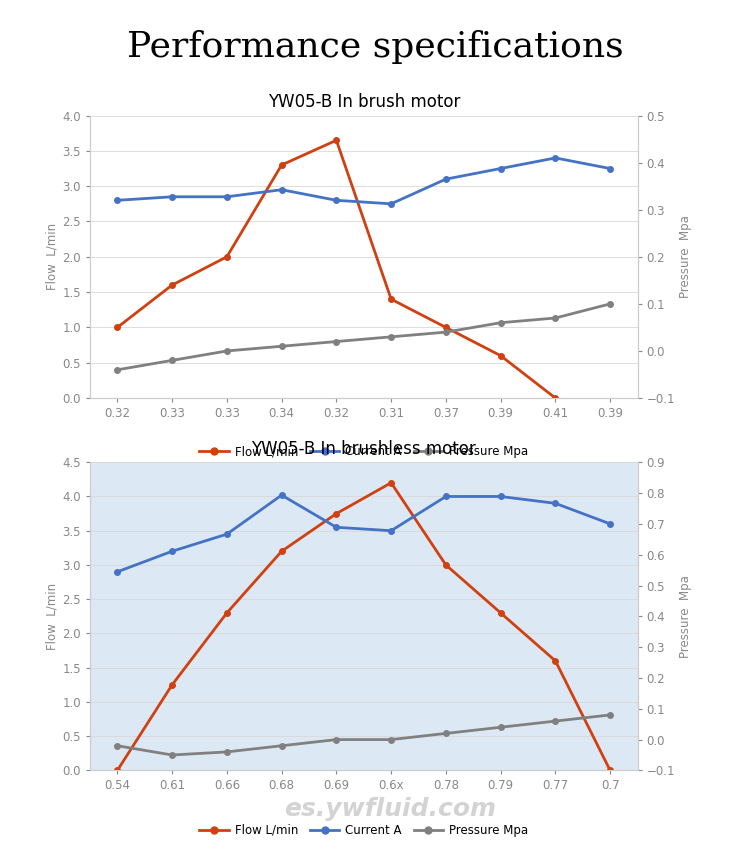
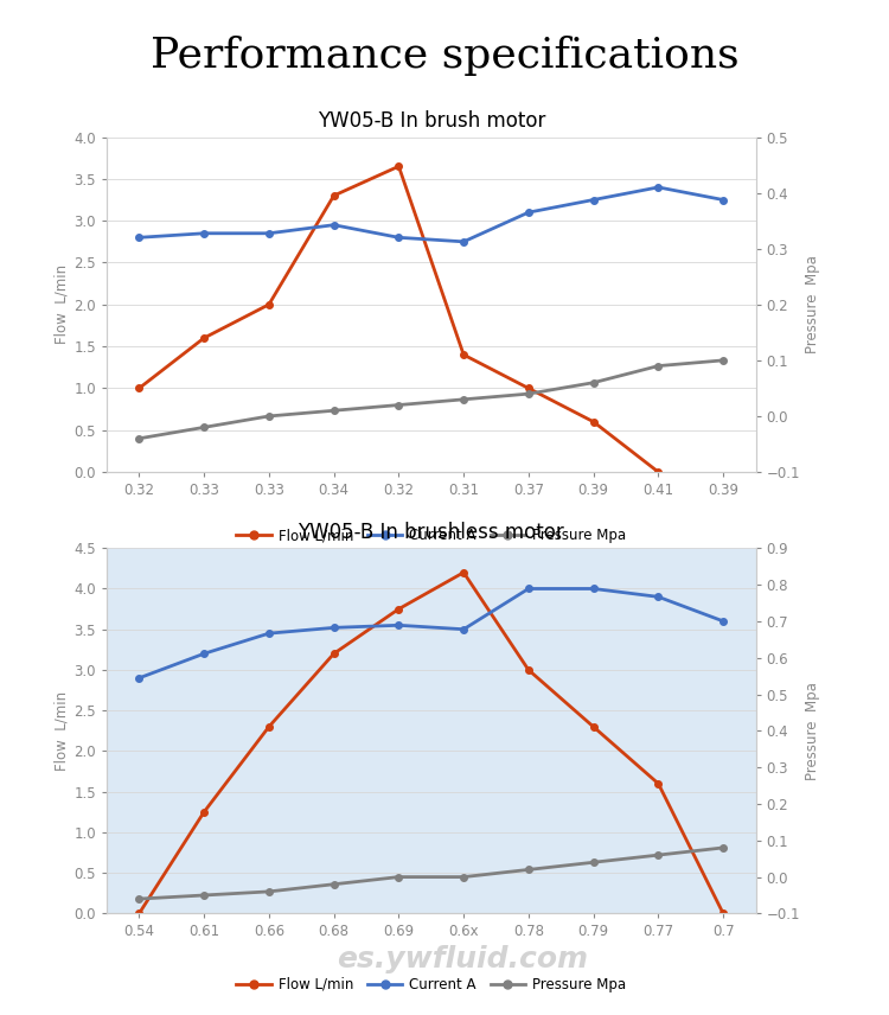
YW05-B In brush motor/Pressure Mpa/0.41: 0.07 -> 0.09
Pressure Mpa/0.54: -0.02 -> -0.06
Current A/0.68: 4.02 -> 3.52
